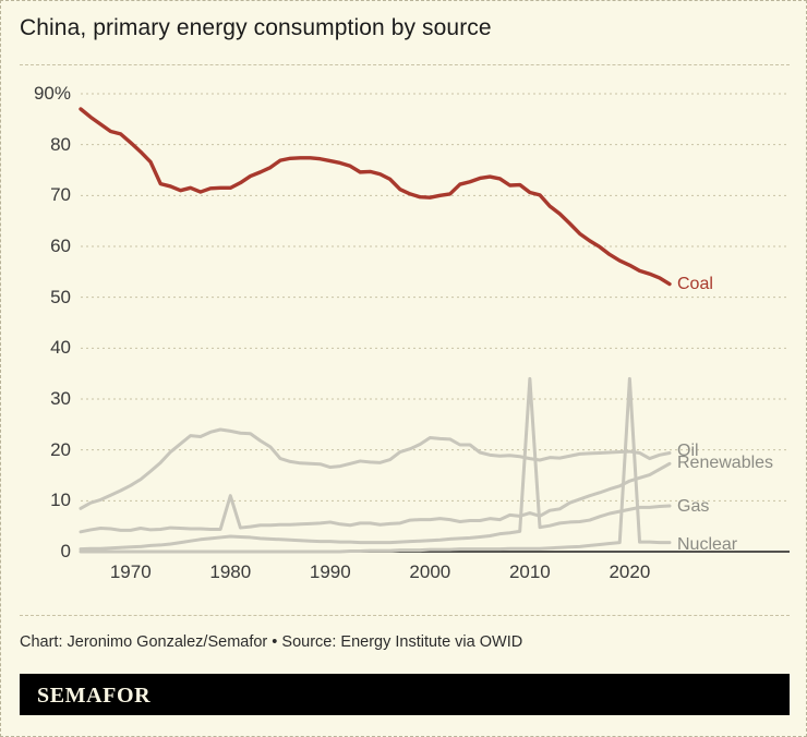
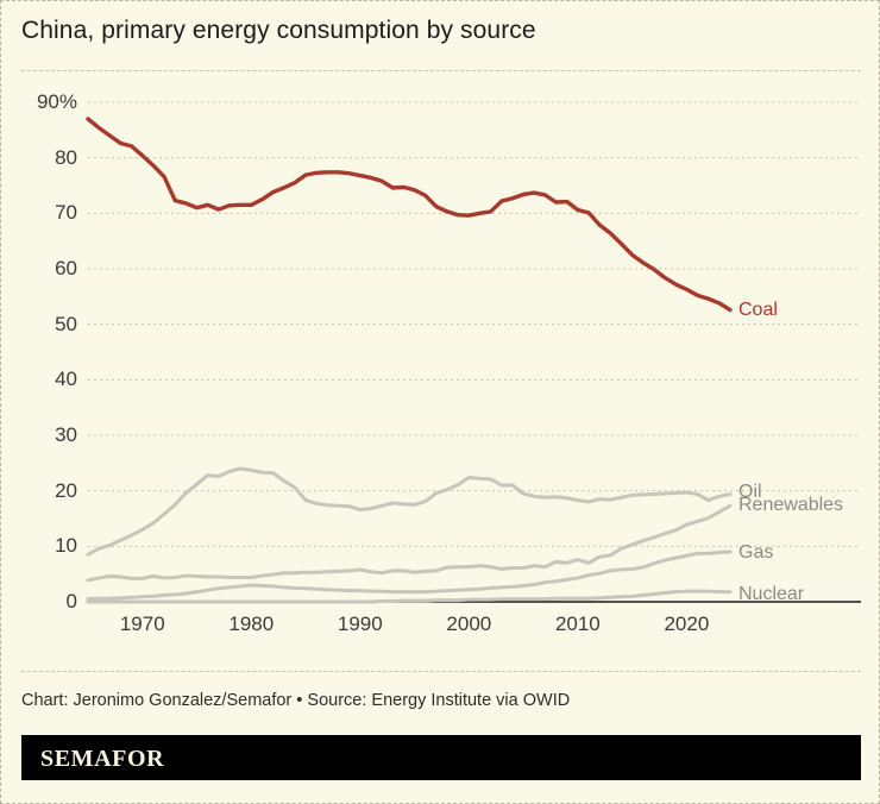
Renewables/1980: 11% -> 4%
Gas/2010: 34% -> 4%
Nuclear/2020: 34% -> 2%
